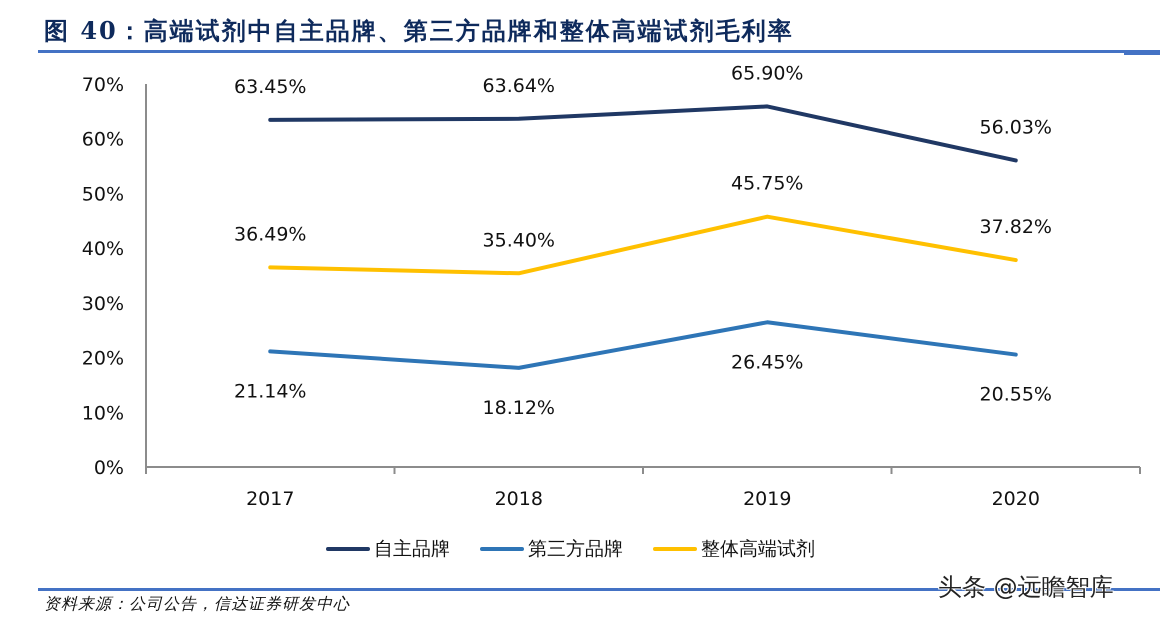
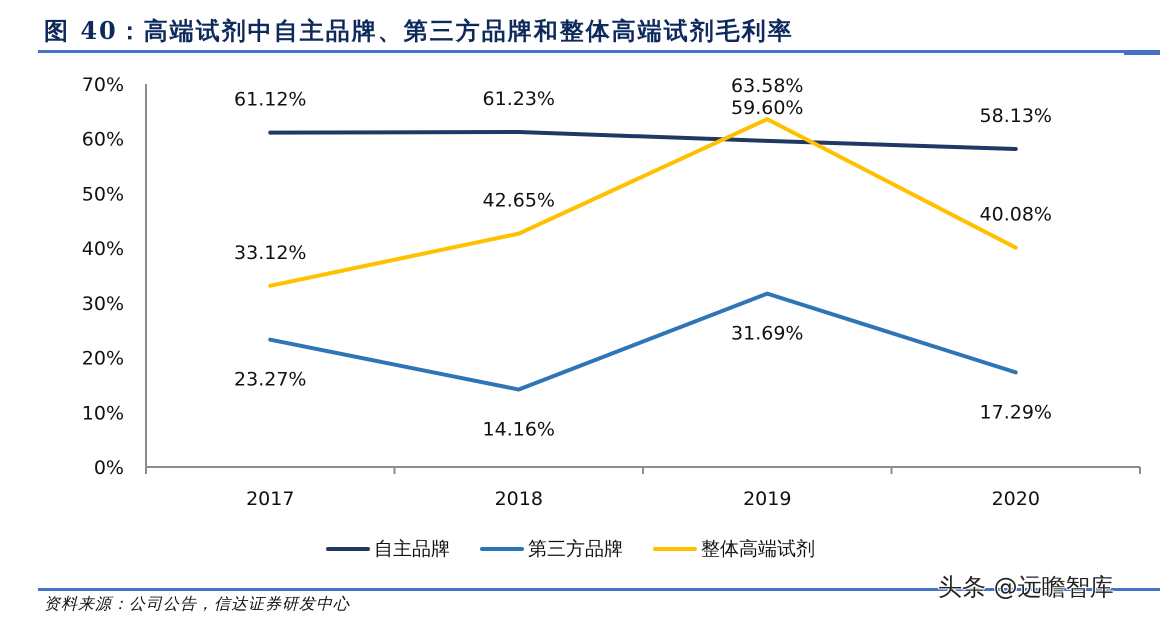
自主品牌/2017: 63.45% -> 61.12%
第三方品牌/2017: 21.14% -> 23.27%
整体高端试剂/2017: 36.49% -> 33.12%
自主品牌/2018: 63.64% -> 61.23%
第三方品牌/2018: 18.12% -> 14.16%
整体高端试剂/2018: 35.40% -> 42.65%
自主品牌/2019: 65.90% -> 59.60%
第三方品牌/2019: 26.45% -> 31.69%
整体高端试剂/2019: 45.75% -> 63.58%
自主品牌/2020: 56.03% -> 58.13%
第三方品牌/2020: 20.55% -> 17.29%
整体高端试剂/2020: 37.82% -> 40.08%
